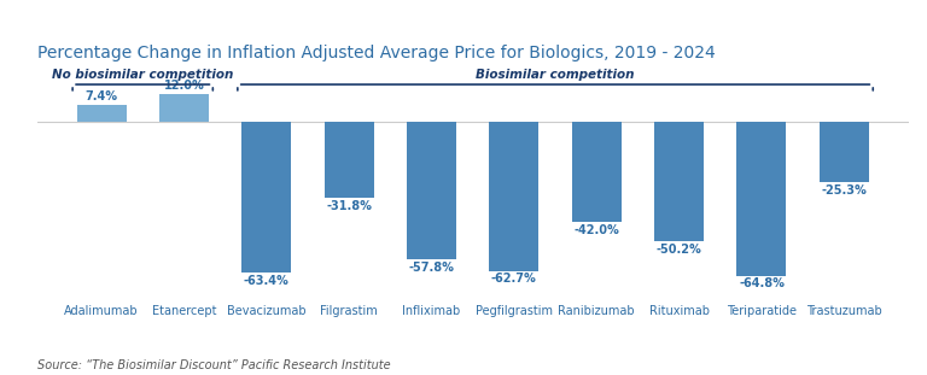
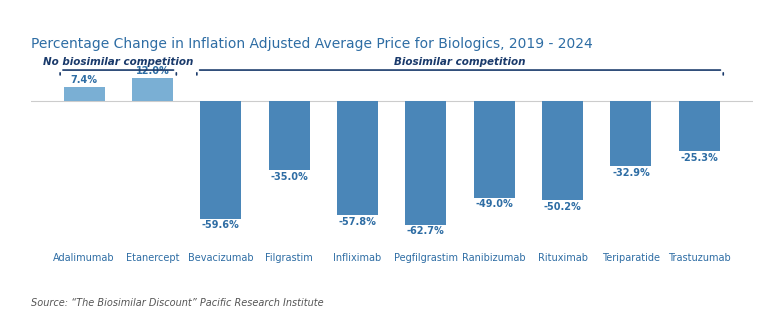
Bevacizumab: -63.4% -> -59.6%
Filgrastim: -31.8% -> -35.0%
Ranibizumab: -42.0% -> -49.0%
Teriparatide: -64.8% -> -32.9%
